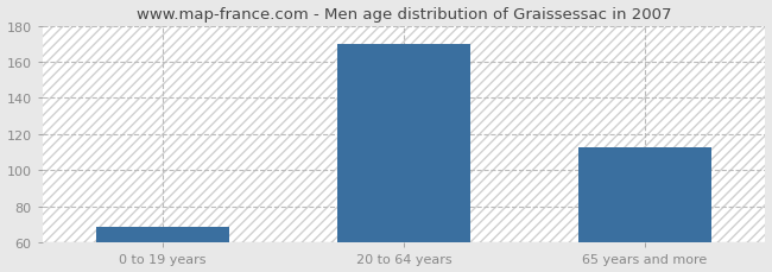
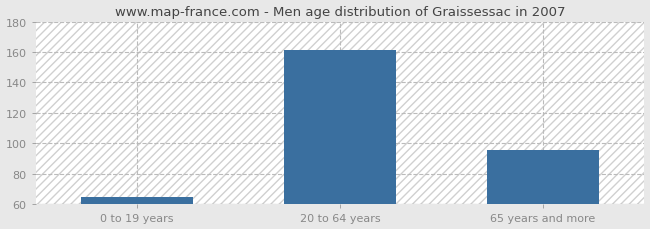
0 to 19 years: 69 -> 65
20 to 64 years: 170 -> 161
65 years and more: 113 -> 96
